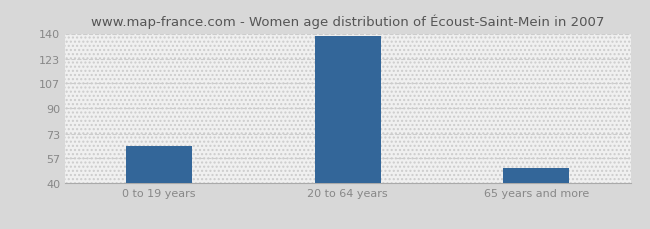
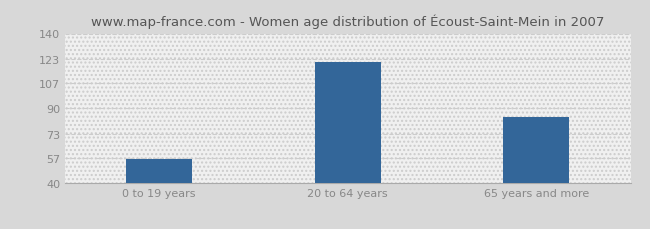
0 to 19 years: 65 -> 56
20 to 64 years: 138 -> 121
65 years and more: 50 -> 84
